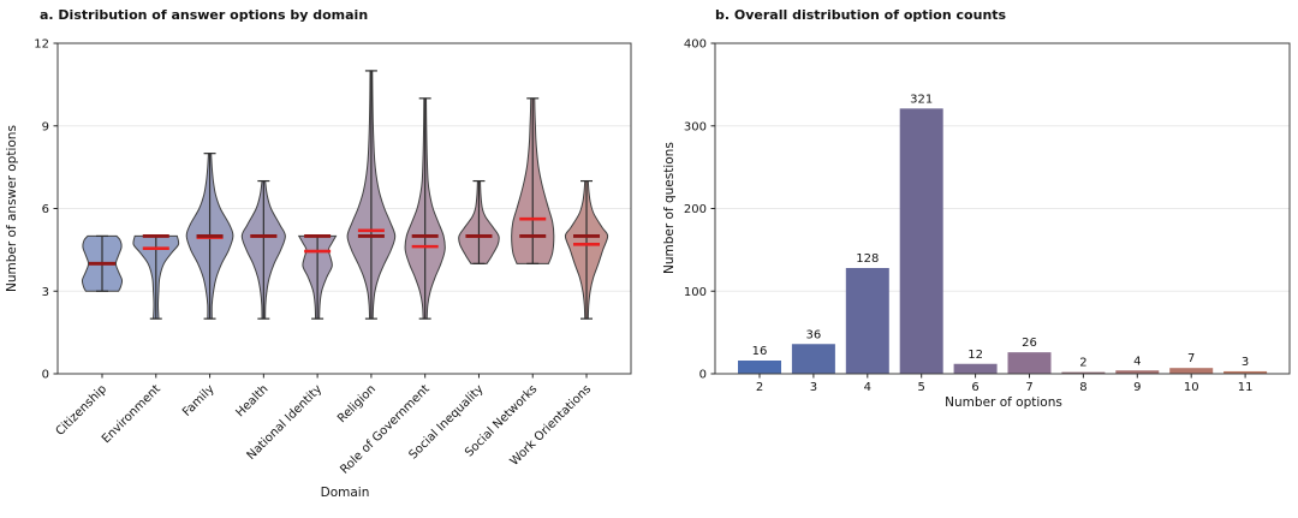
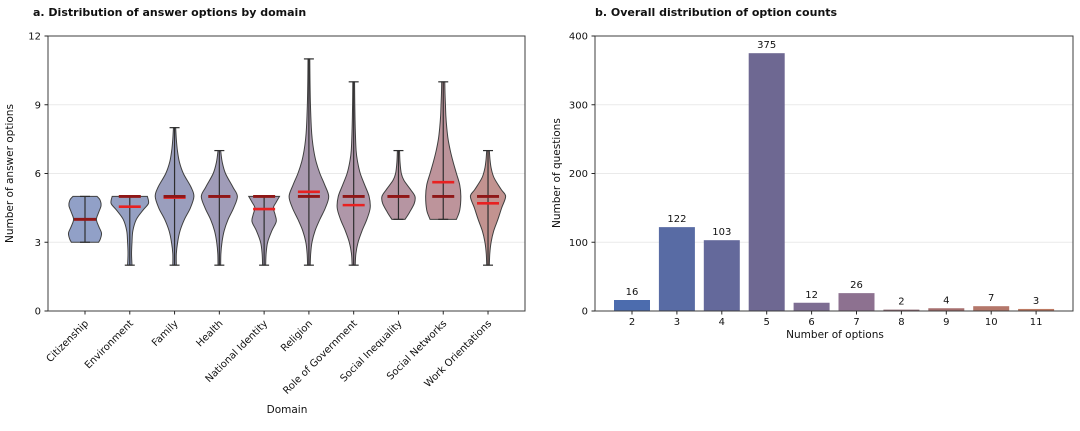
b. Overall distribution of option counts/3: 36 -> 122
b. Overall distribution of option counts/4: 128 -> 103
b. Overall distribution of option counts/5: 321 -> 375
